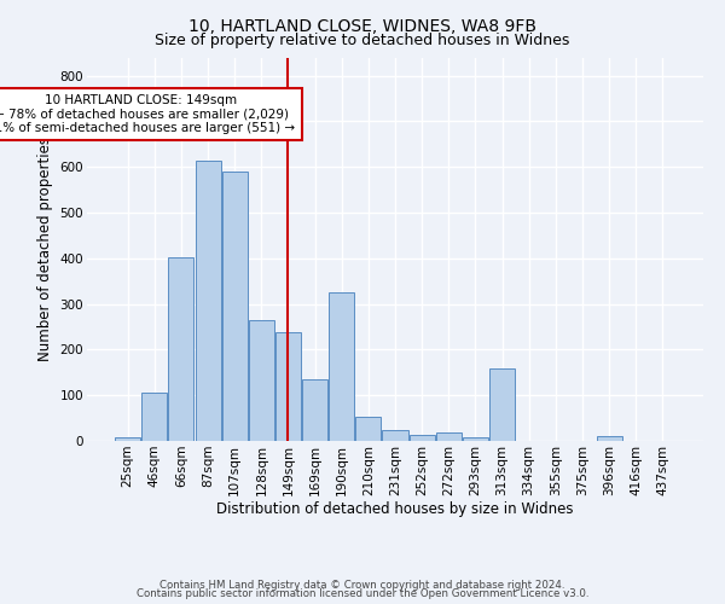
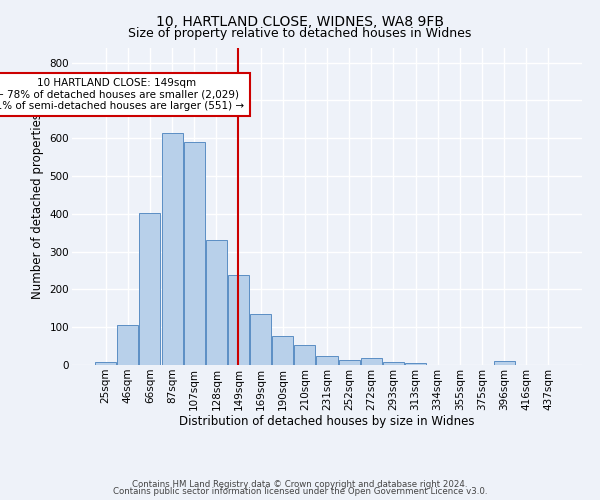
128sqm: 265 -> 330
190sqm: 325 -> 77
313sqm: 160 -> 5
